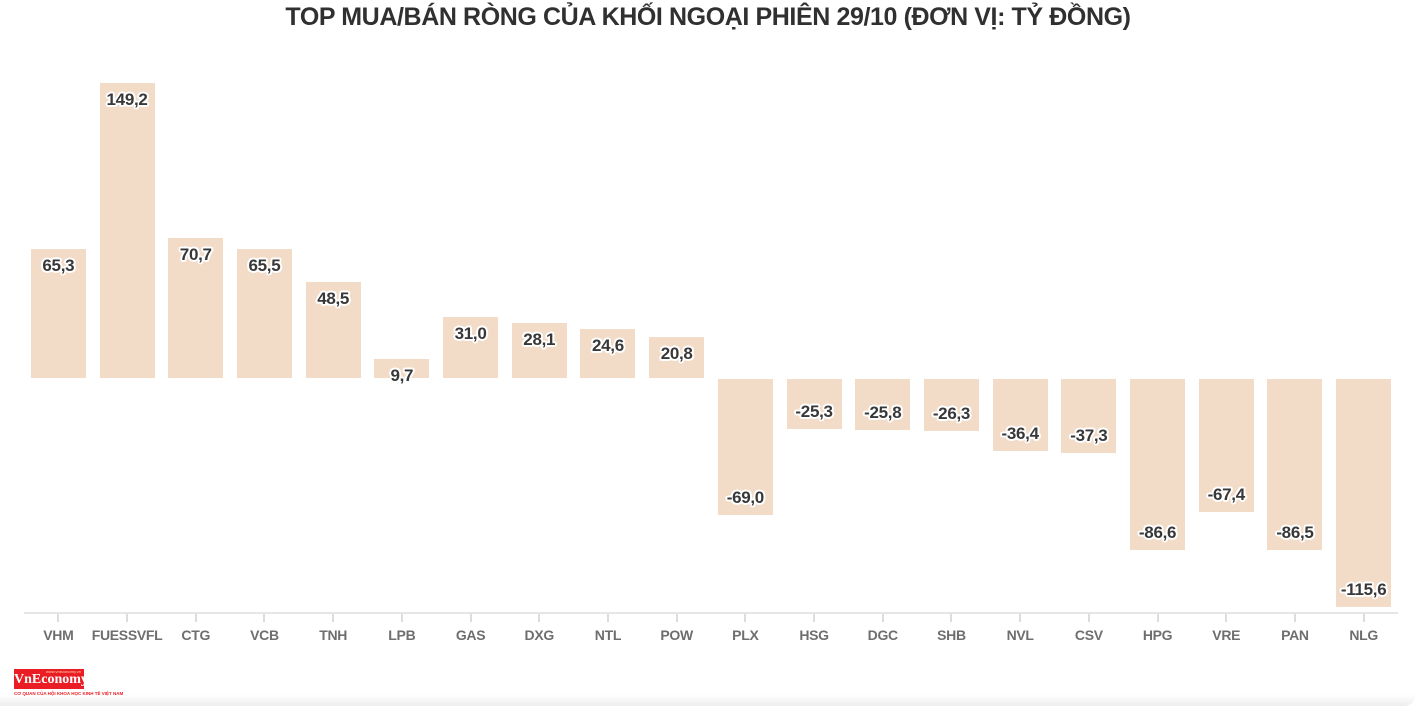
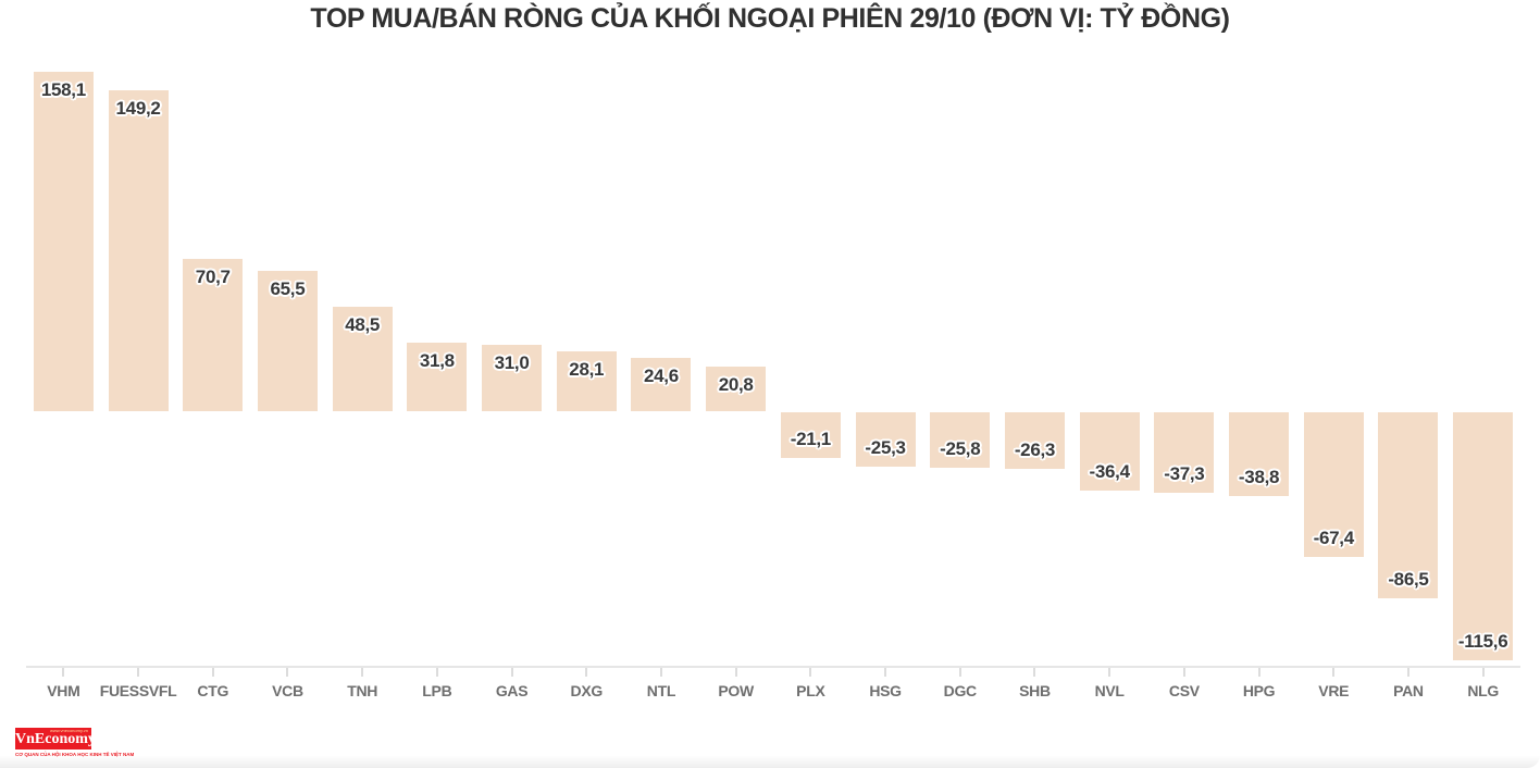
VHM: 65,3 -> 158,1
LPB: 9,7 -> 31,8
PLX: -69,0 -> -21,1
HPG: -86,6 -> -38,8
